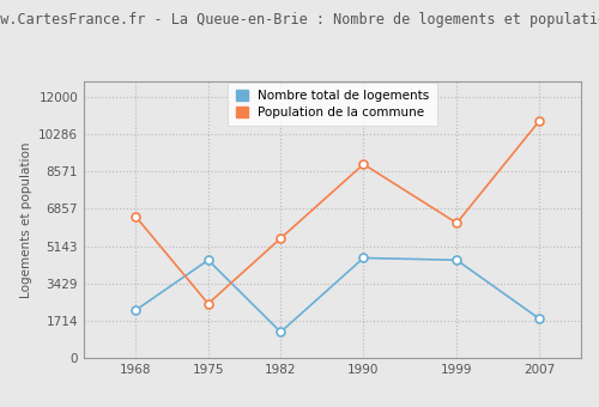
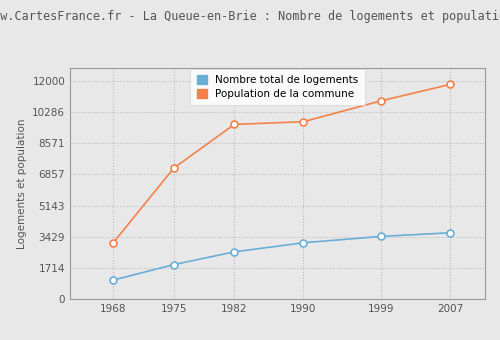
Nombre total de logements/1968: 2200 -> 1000
Population de la commune/1968: 6500 -> 3100
Nombre total de logements/1975: 4500 -> 1900
Population de la commune/1975: 2500 -> 7200
Nombre total de logements/1982: 1200 -> 2600
Population de la commune/1982: 5500 -> 9600
Nombre total de logements/1990: 4600 -> 3100
Population de la commune/1990: 8900 -> 9800
Nombre total de logements/1999: 4500 -> 3400
Population de la commune/1999: 6200 -> 10900
Nombre total de logements/2007: 1800 -> 3600
Population de la commune/2007: 10900 -> 11800
